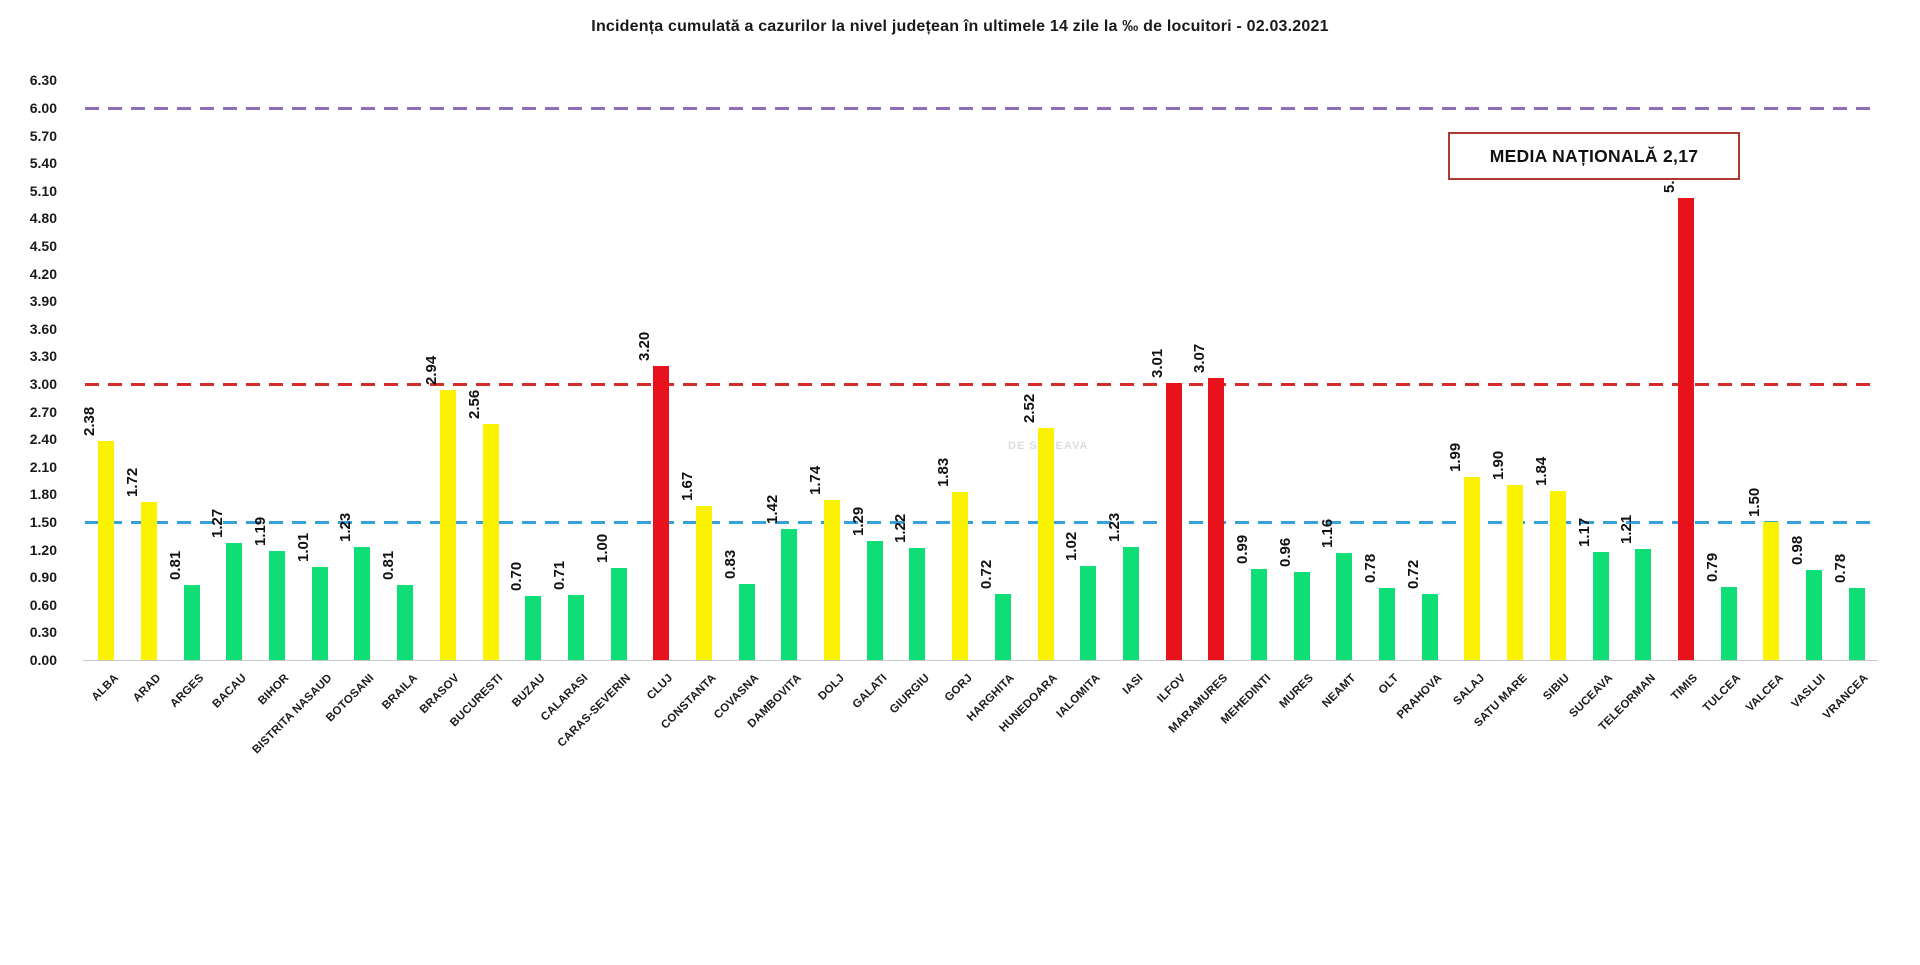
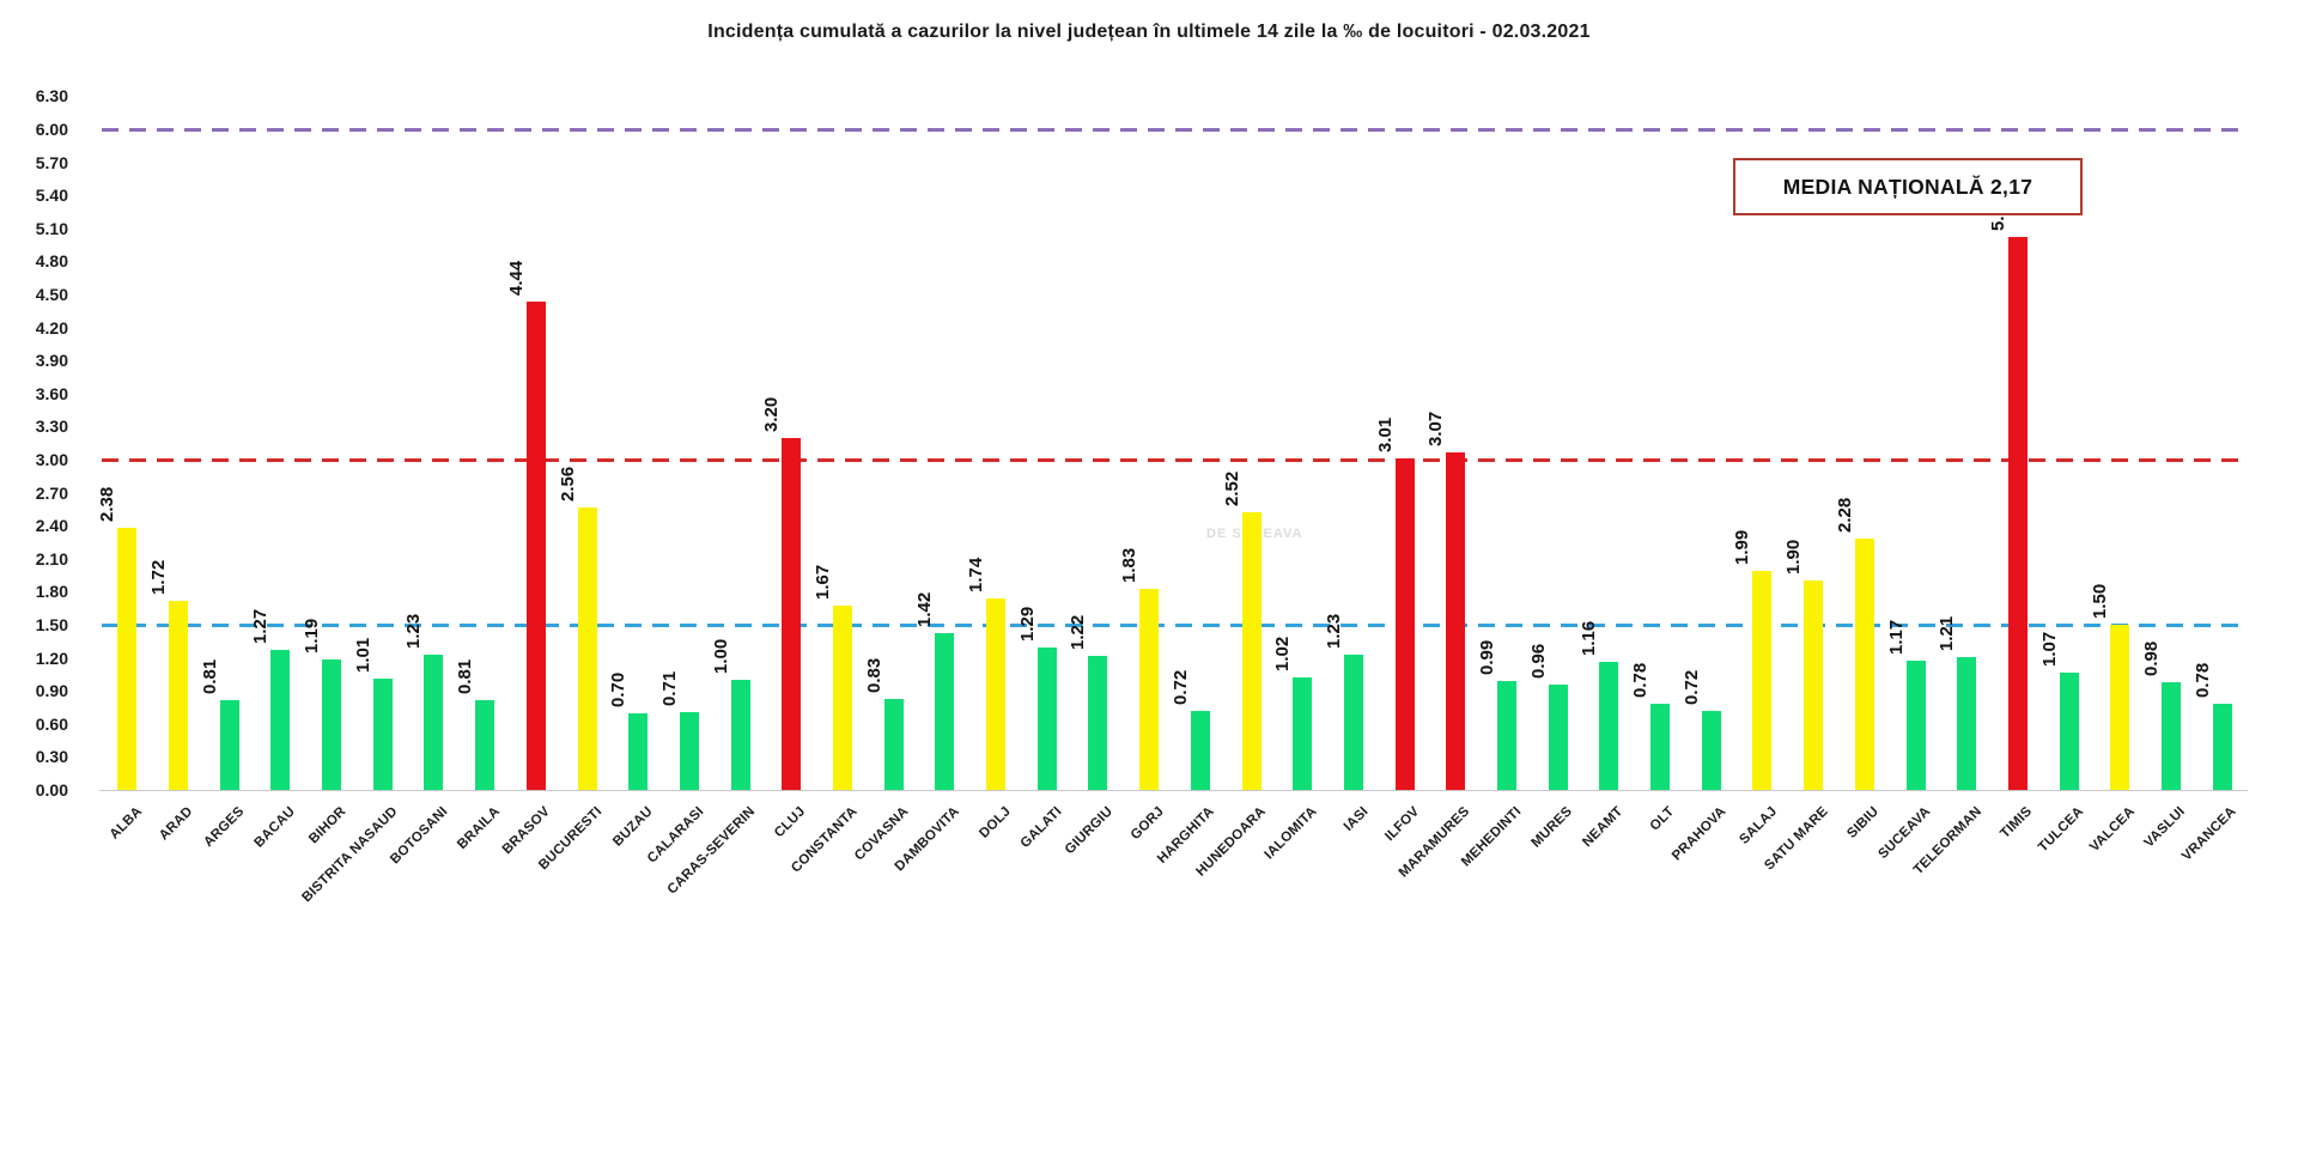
BRASOV: 2.94 -> 4.44
SIBIU: 1.84 -> 2.28
TULCEA: 0.79 -> 1.07
